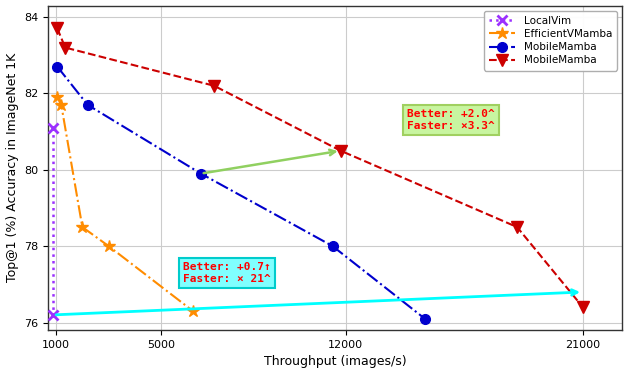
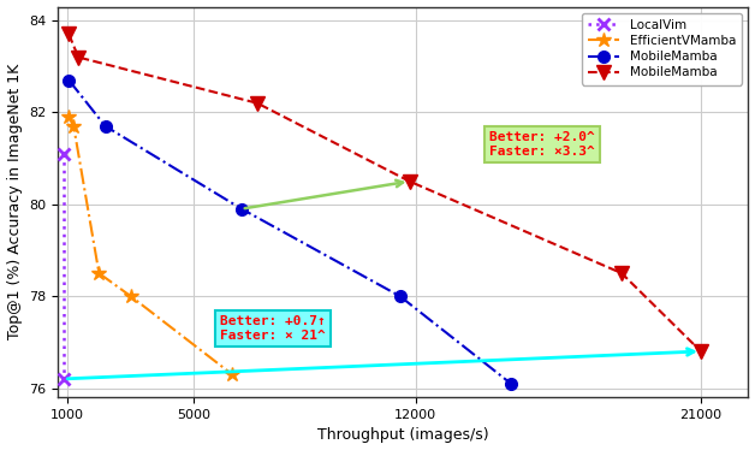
MobileMamba/21000: 76.4 -> 76.8
